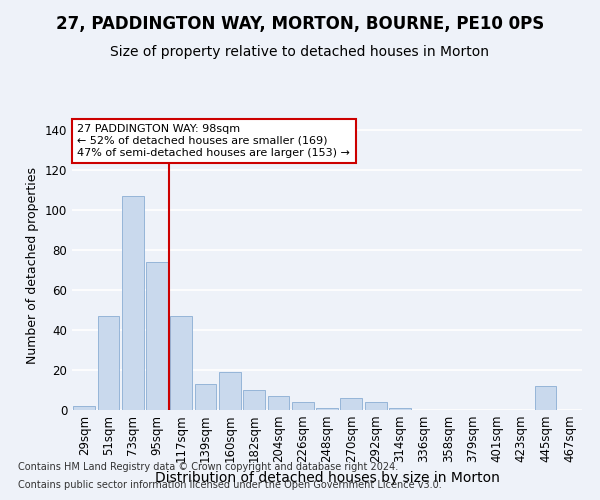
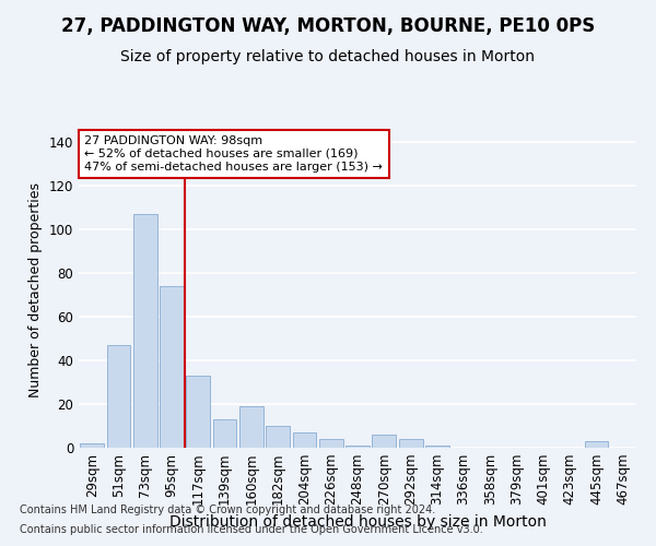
117sqm: 47 -> 33
445sqm: 12 -> 3
